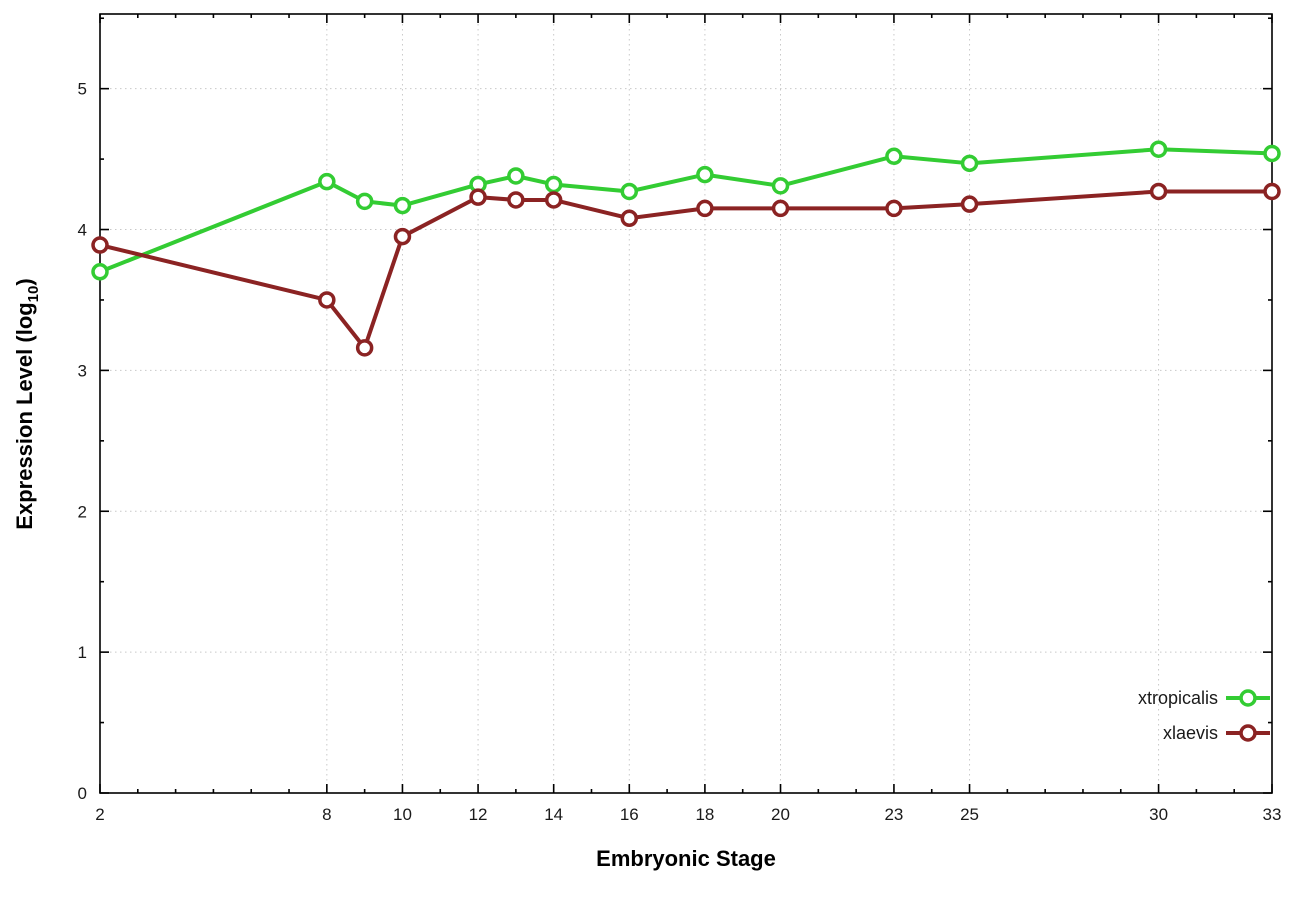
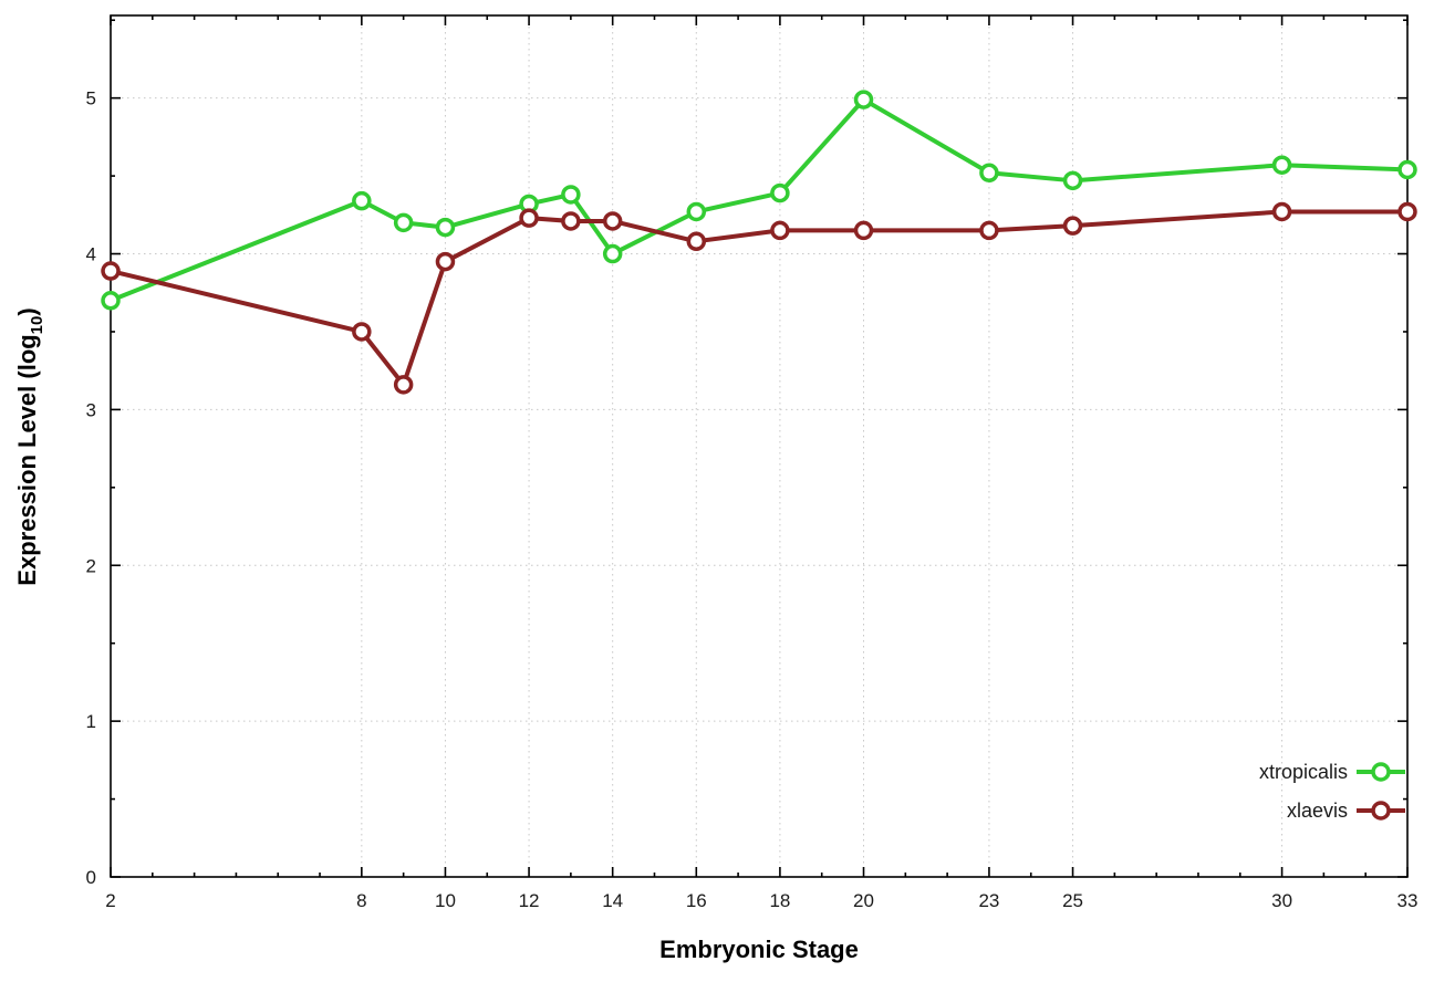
xtropicalis/14: 4.32 -> 4.00
xtropicalis/20: 4.31 -> 4.99
